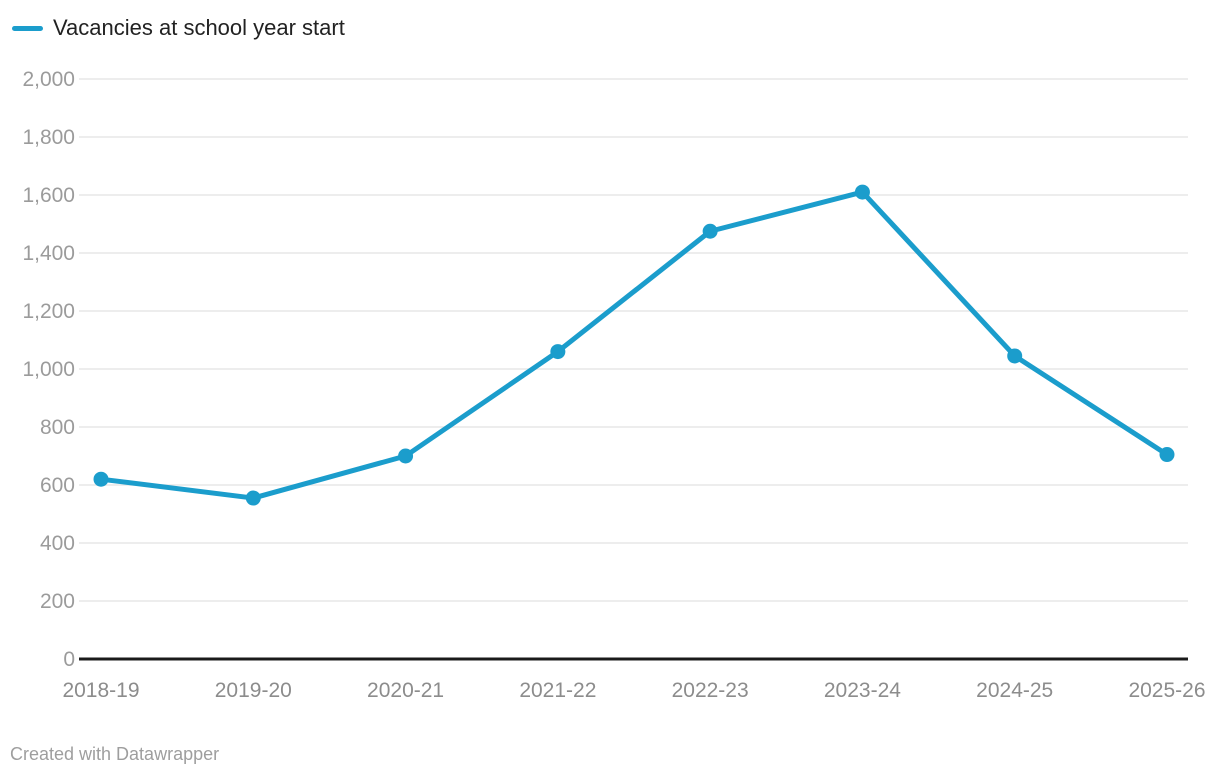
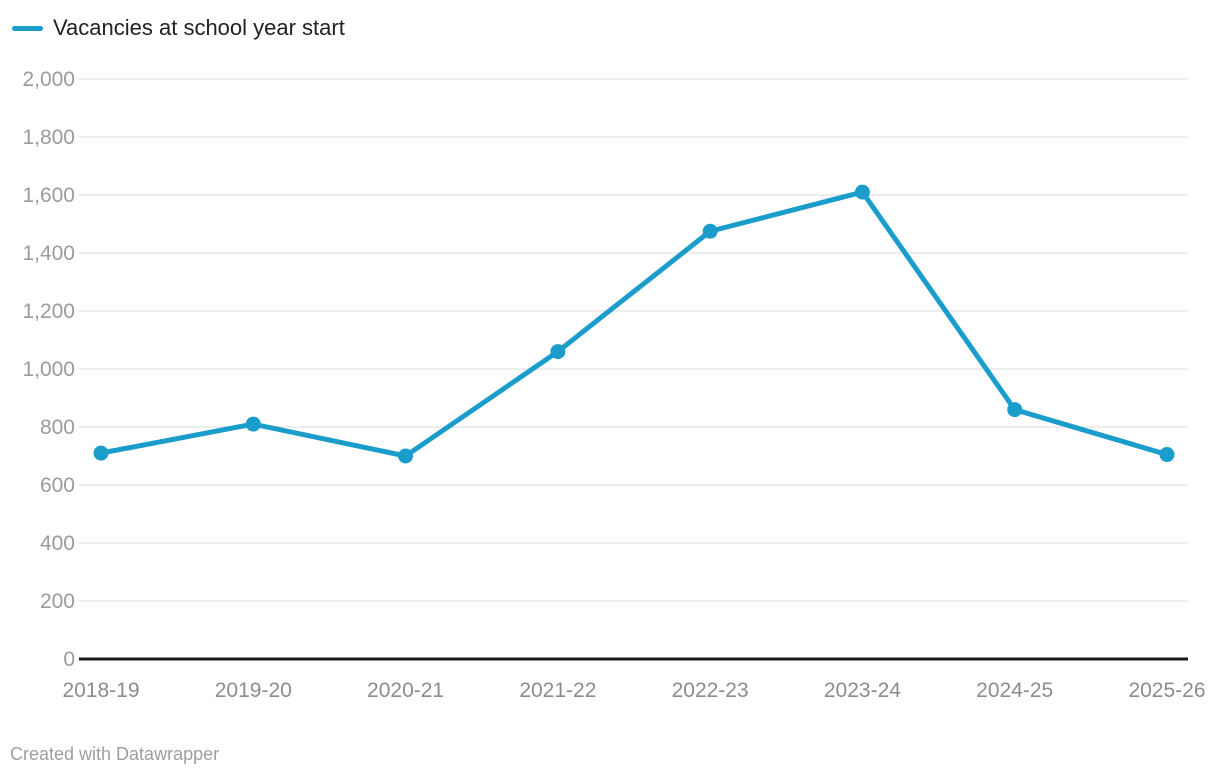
2018-19: 620 -> 710
2019-20: 560 -> 810
2024-25: 1040 -> 860
